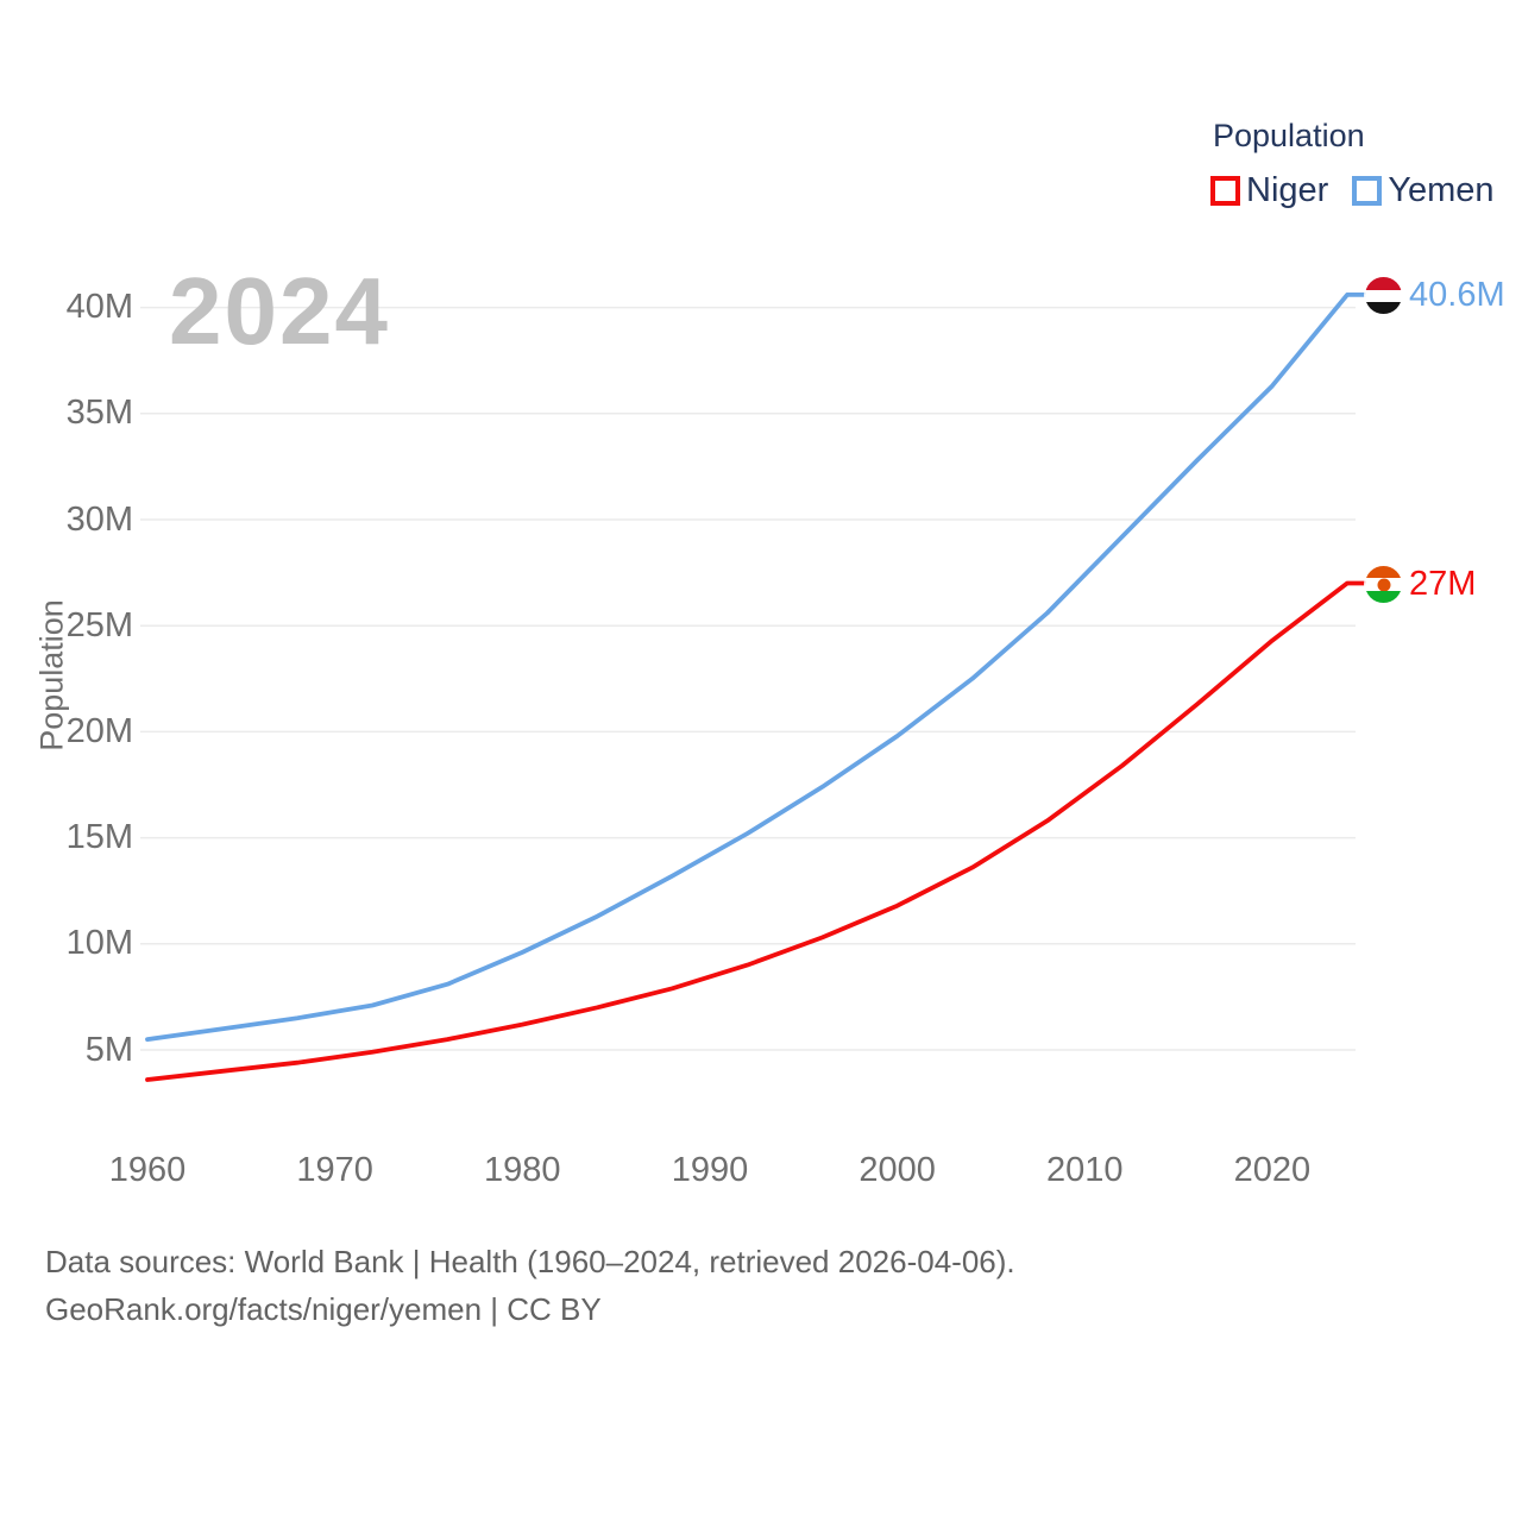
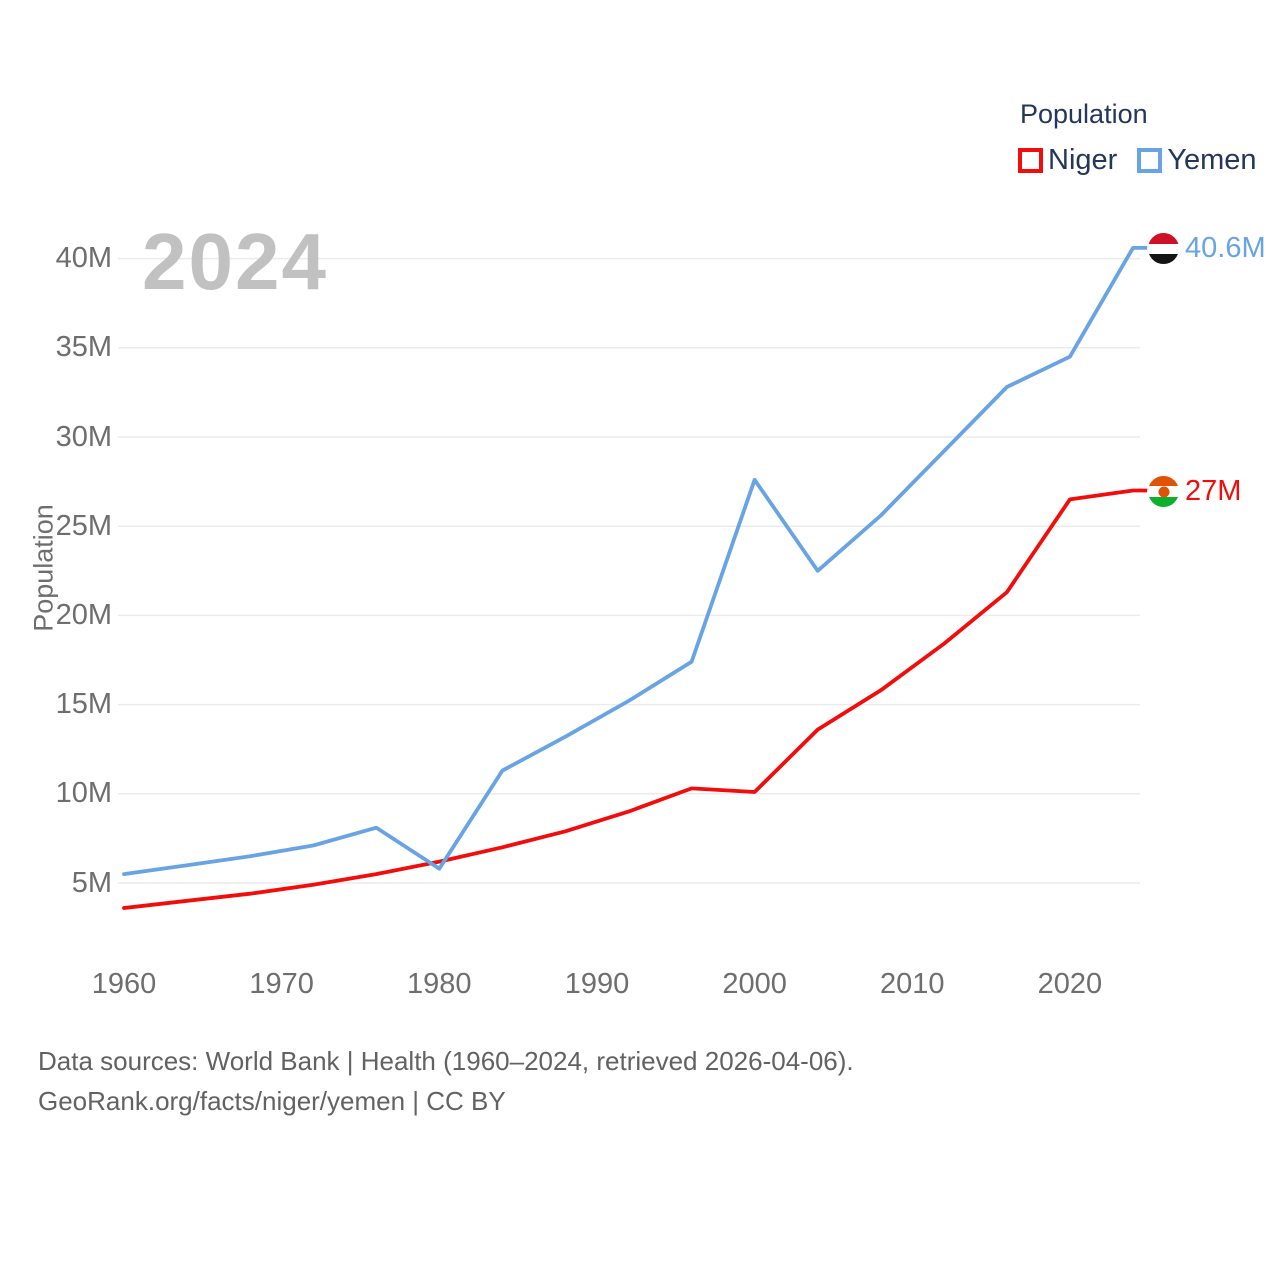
Yemen/1980: 9.6M -> 5.8M
Niger/2000: 11.8M -> 10.1M
Yemen/2000: 19.8M -> 27.6M
Niger/2020: 24.3M -> 26.5M
Yemen/2020: 36.3M -> 34.5M
